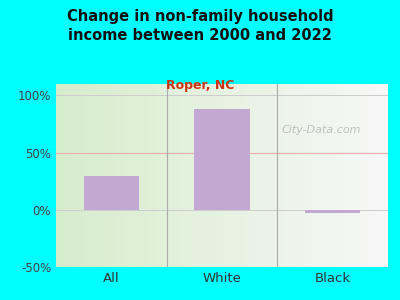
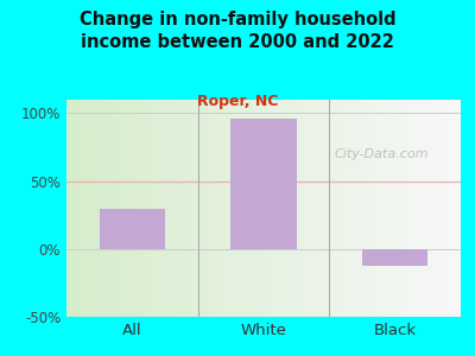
White: 88% -> 96%
Black: -3% -> -12%
